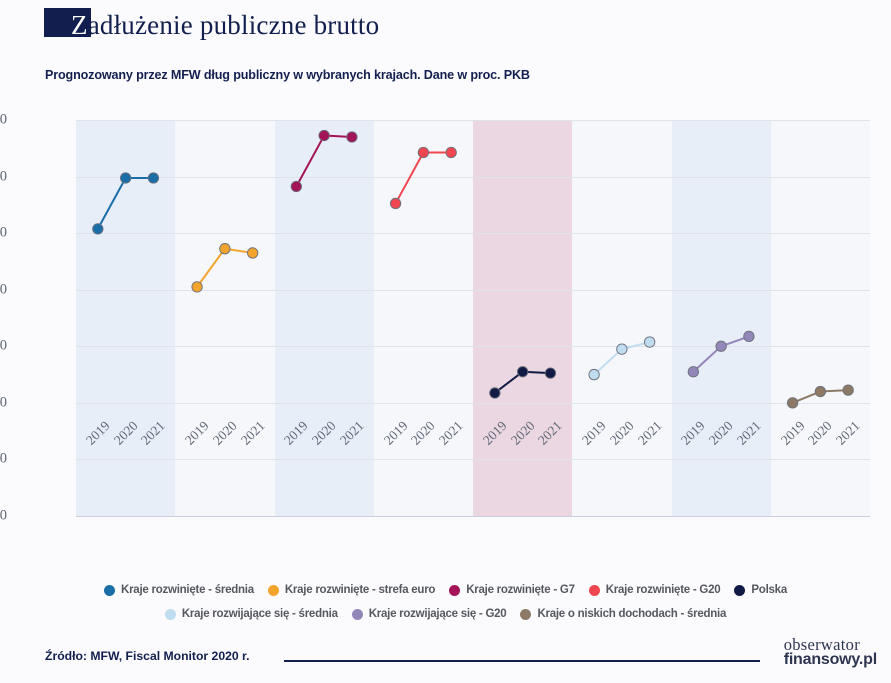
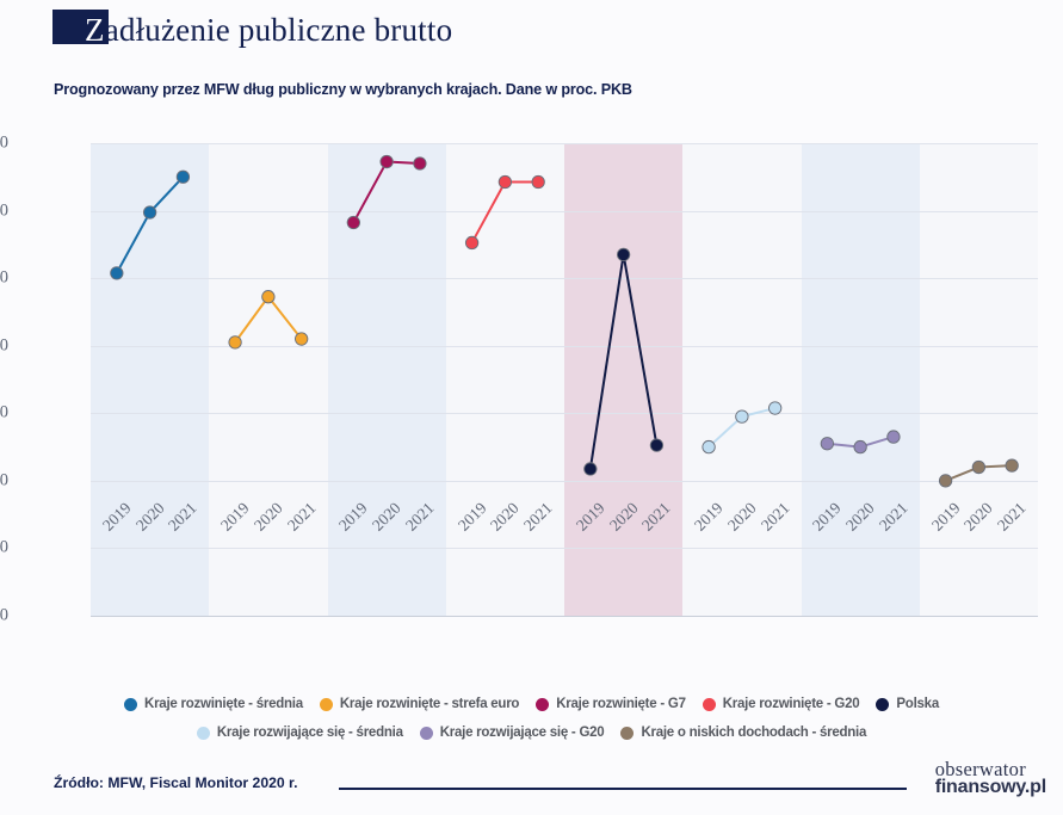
Polska/2020: 51 -> 107
Kraje rozwijające się - G20/2020: 60 -> 50
Kraje rozwinięte - średnia/2021: 120 -> 130
Kraje rozwinięte - strefa euro/2021: 93 -> 82
Kraje rozwijające się - G20/2021: 64 -> 53
